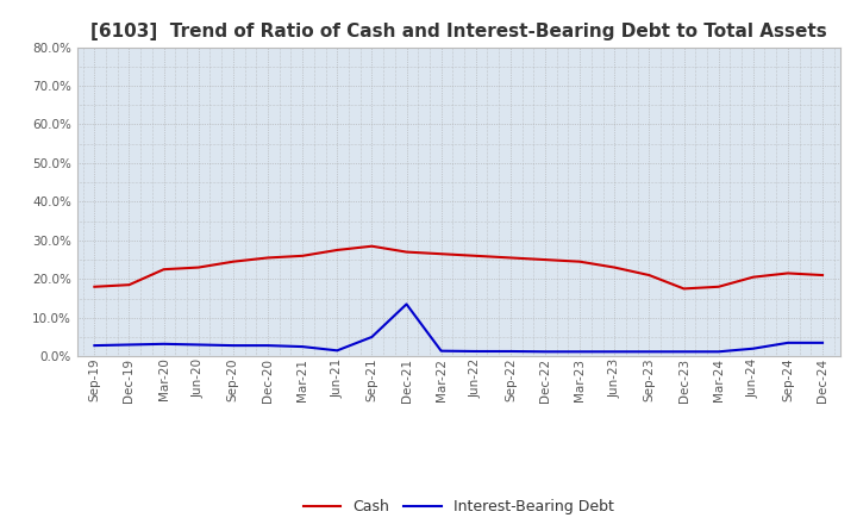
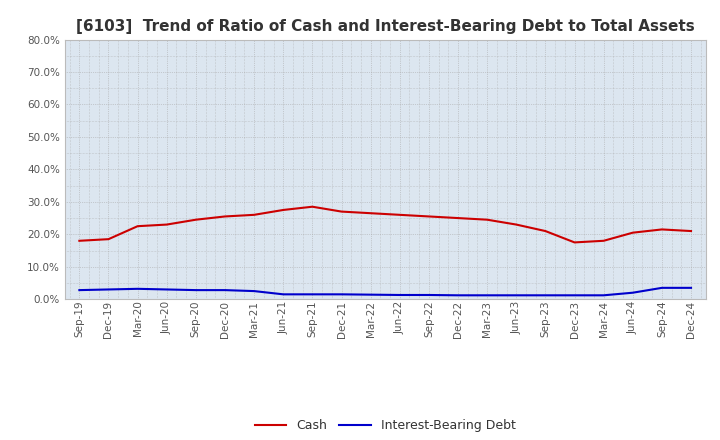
Interest-Bearing Debt/Sep-21: 5.0% -> 1.5%
Interest-Bearing Debt/Dec-21: 13.5% -> 1.5%
